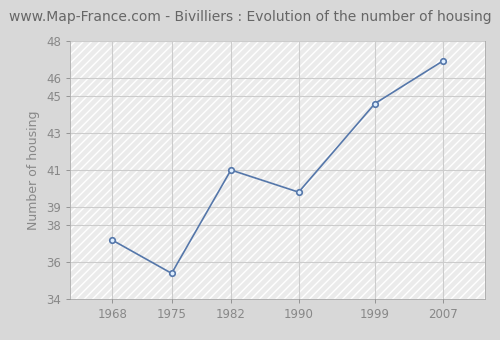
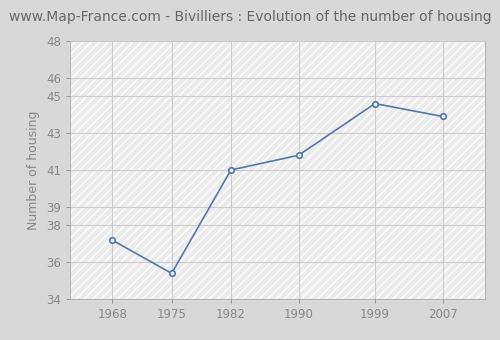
1990: 39.8 -> 41.8
2007: 46.9 -> 43.9
